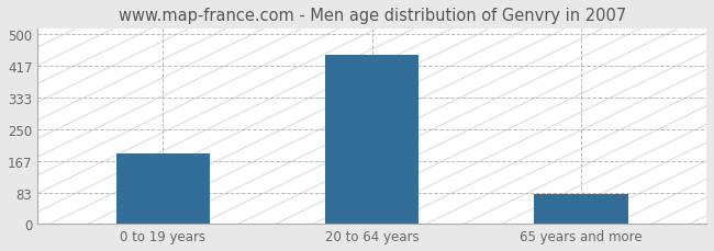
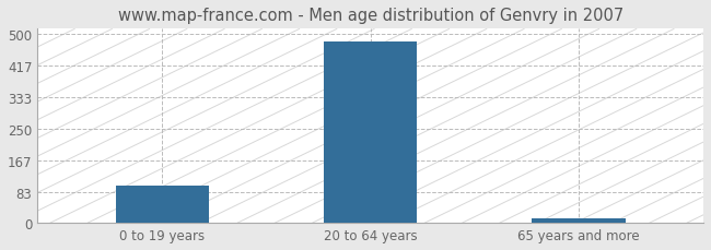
0 to 19 years: 185 -> 100
20 to 64 years: 445 -> 480
65 years and more: 80 -> 12
